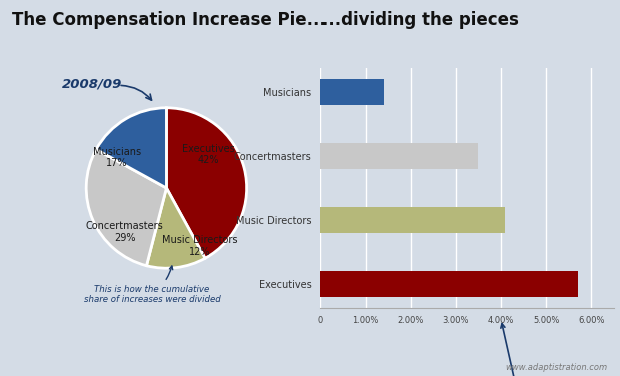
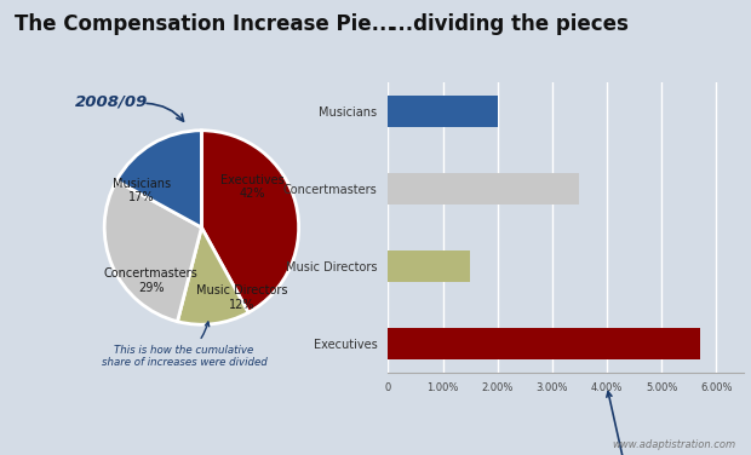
Musicians: 1.4% -> 2.0%
Music Directors: 4.1% -> 1.5%
